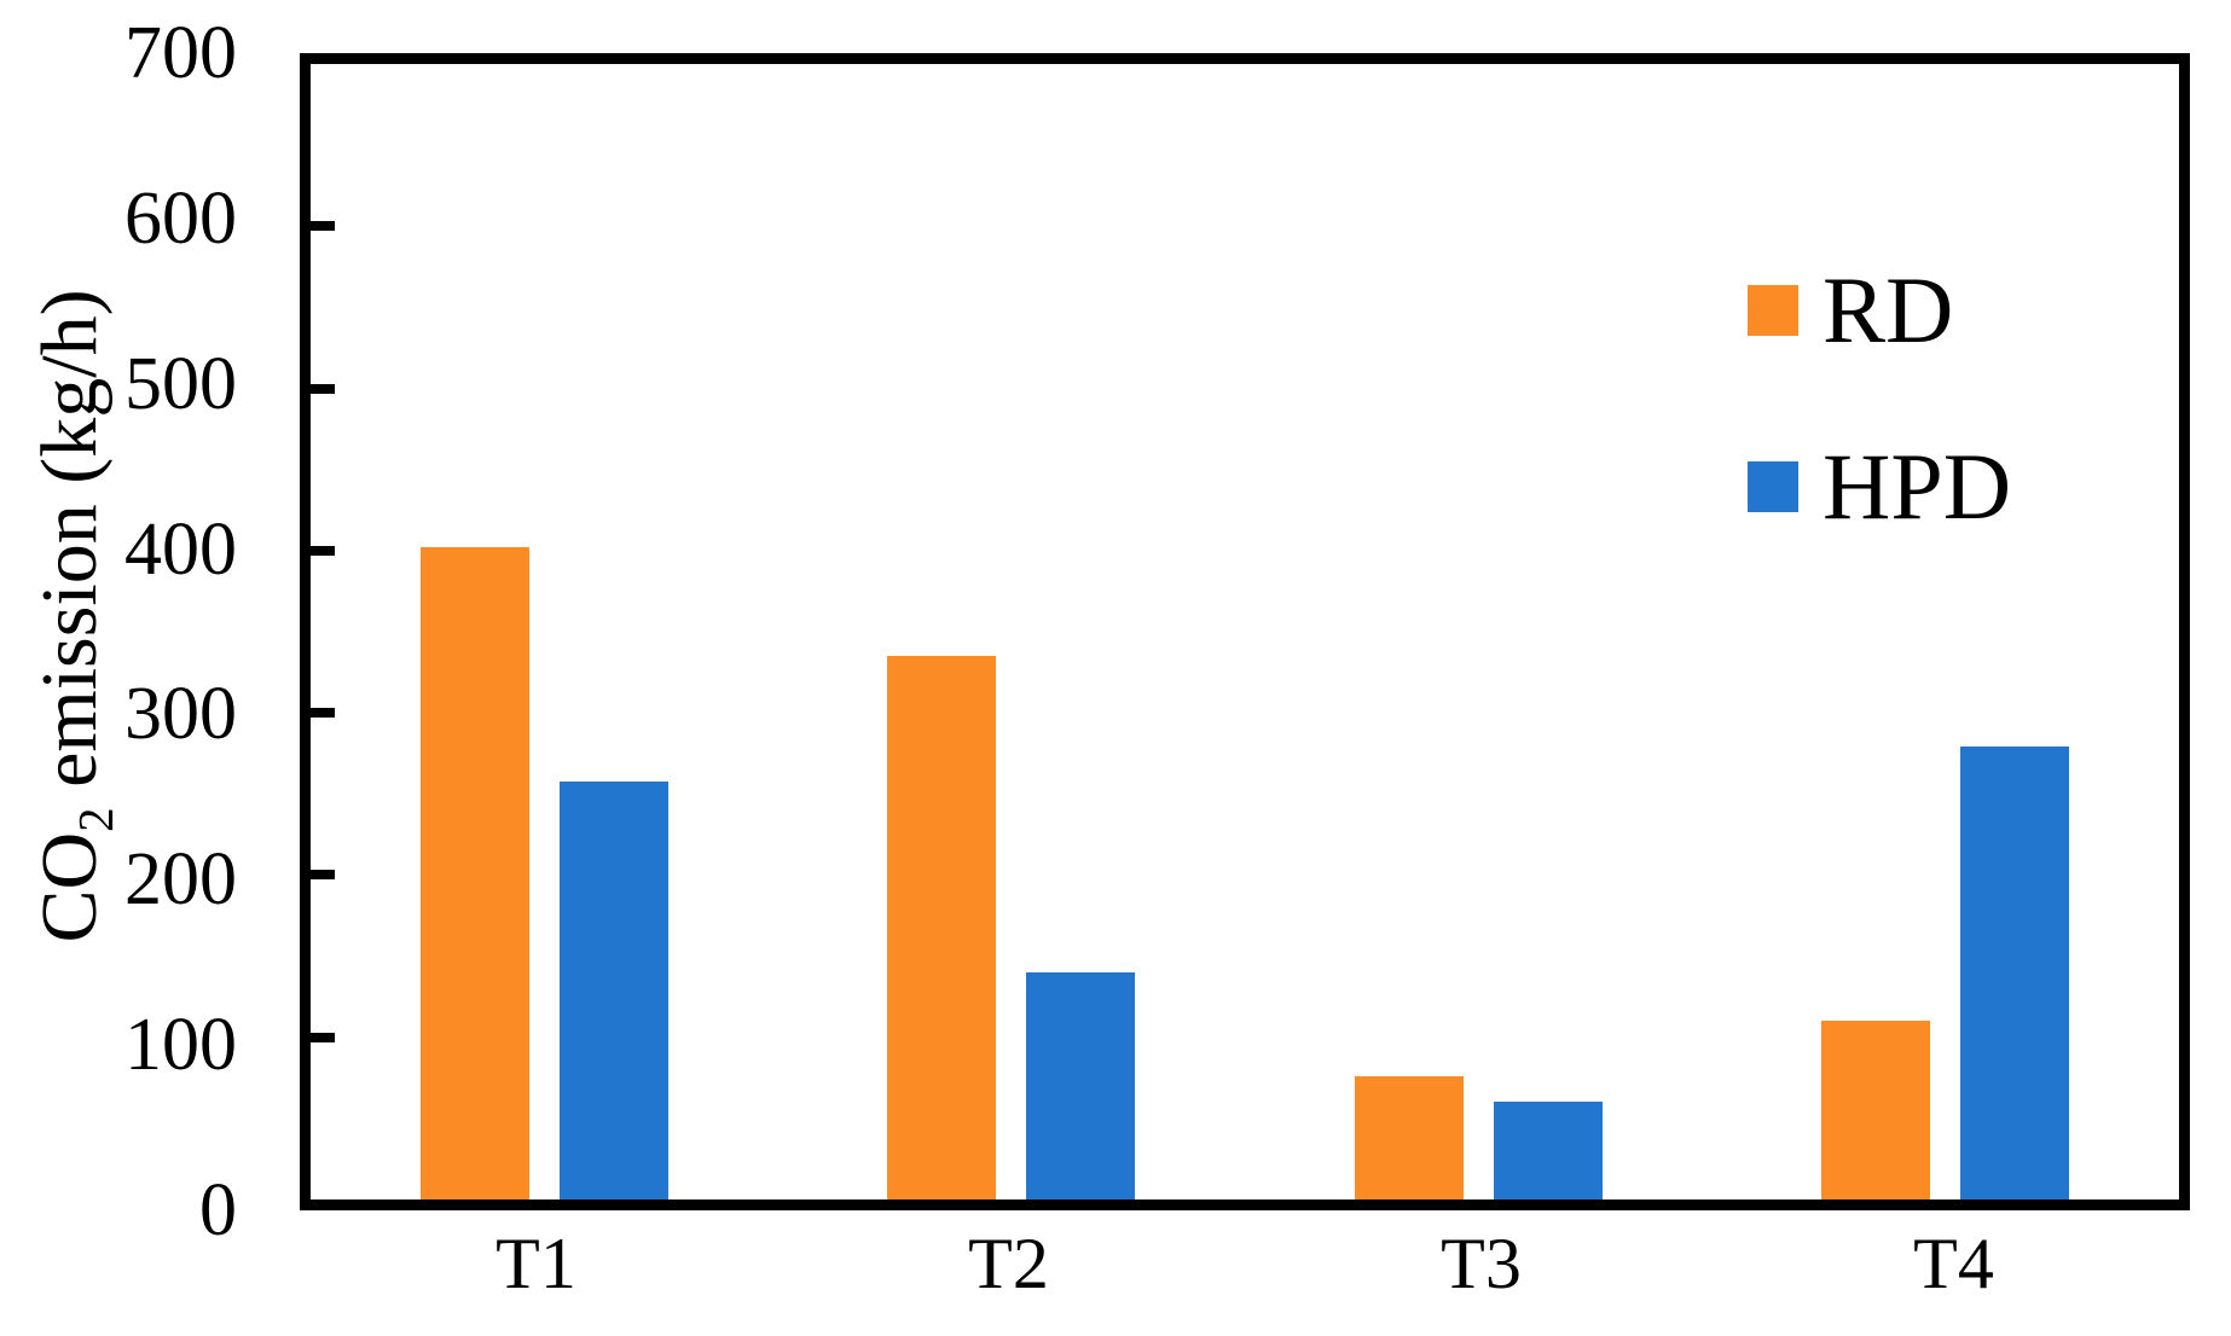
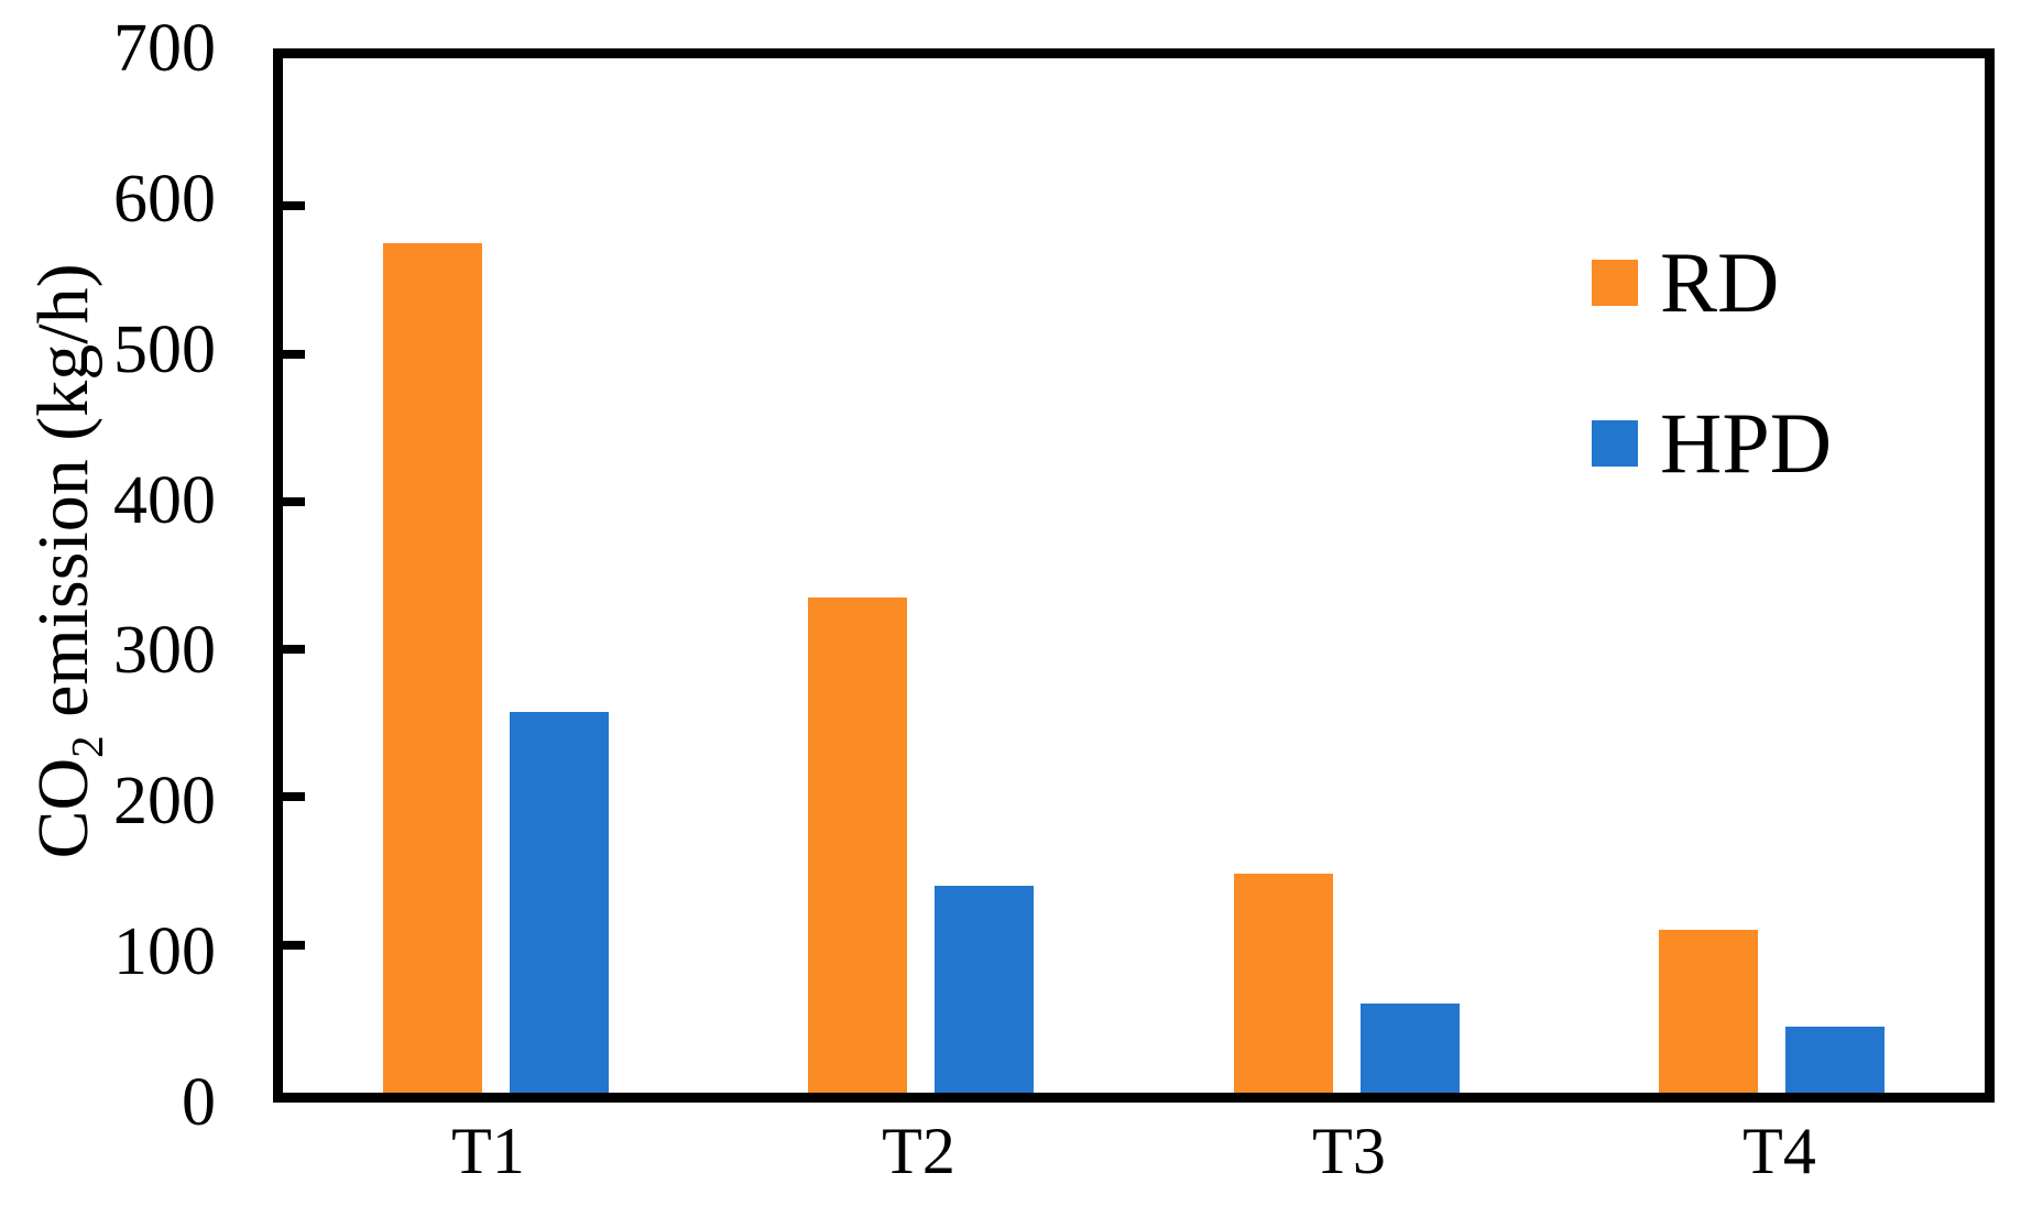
RD/T1: 402 -> 575
RD/T3: 76 -> 148
HPD/T4: 279 -> 45
